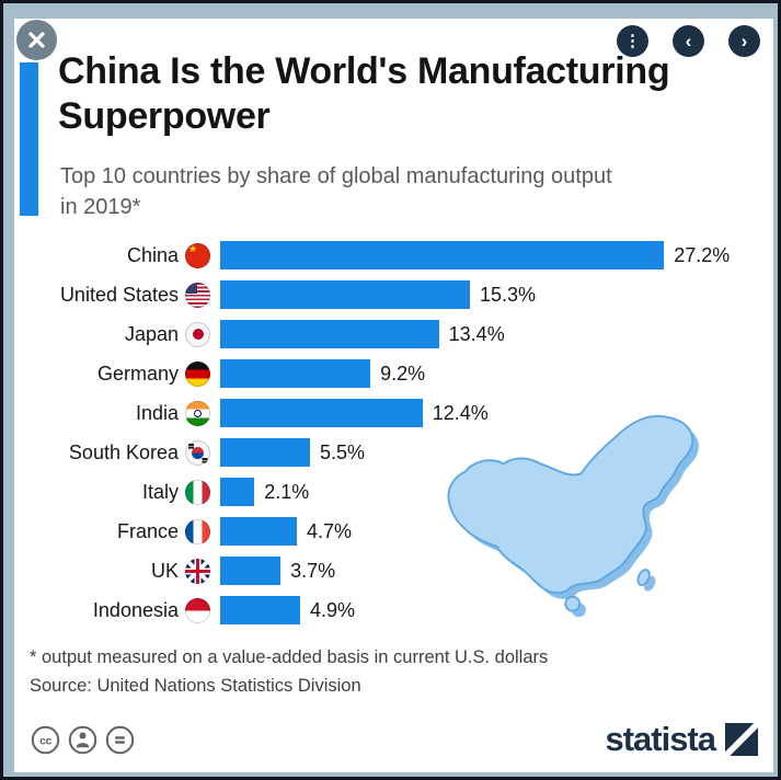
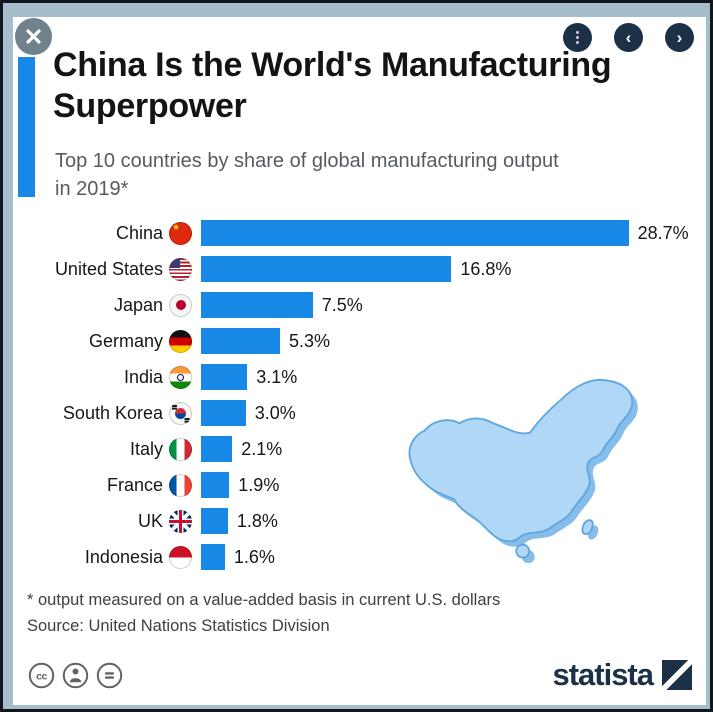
China: 27.2% -> 28.7%
United States: 15.3% -> 16.8%
Japan: 13.4% -> 7.5%
Germany: 9.2% -> 5.3%
India: 12.4% -> 3.1%
South Korea: 5.5% -> 3.0%
France: 4.7% -> 1.9%
UK: 3.7% -> 1.8%
Indonesia: 4.9% -> 1.6%
